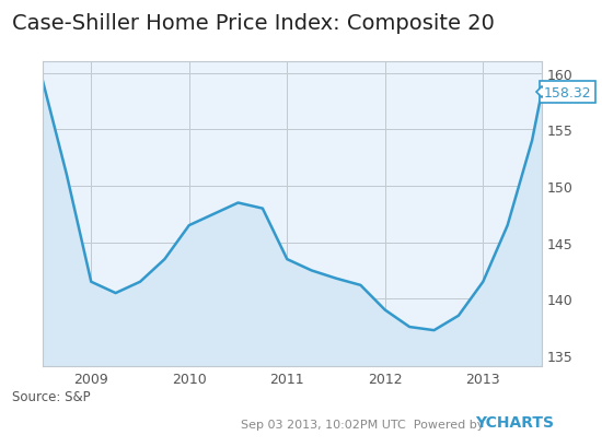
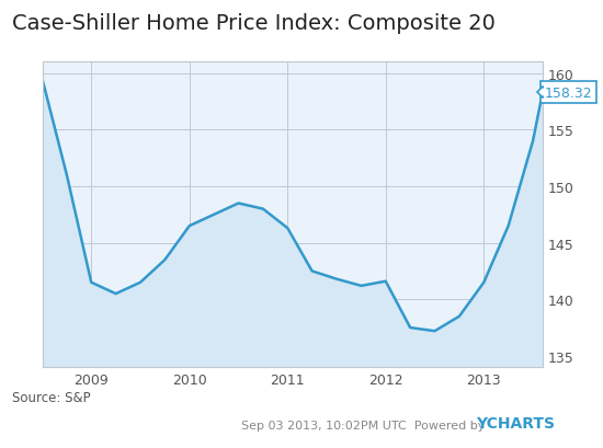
2011: 143.5 -> 146.3
2012: 139.0 -> 141.6
